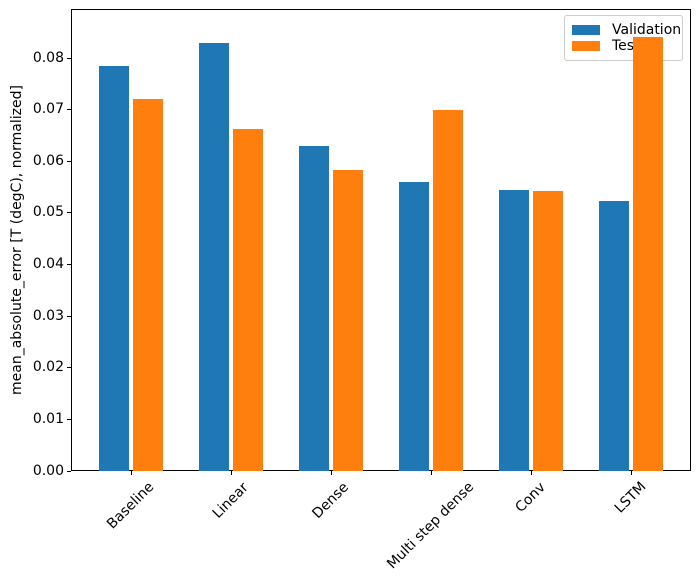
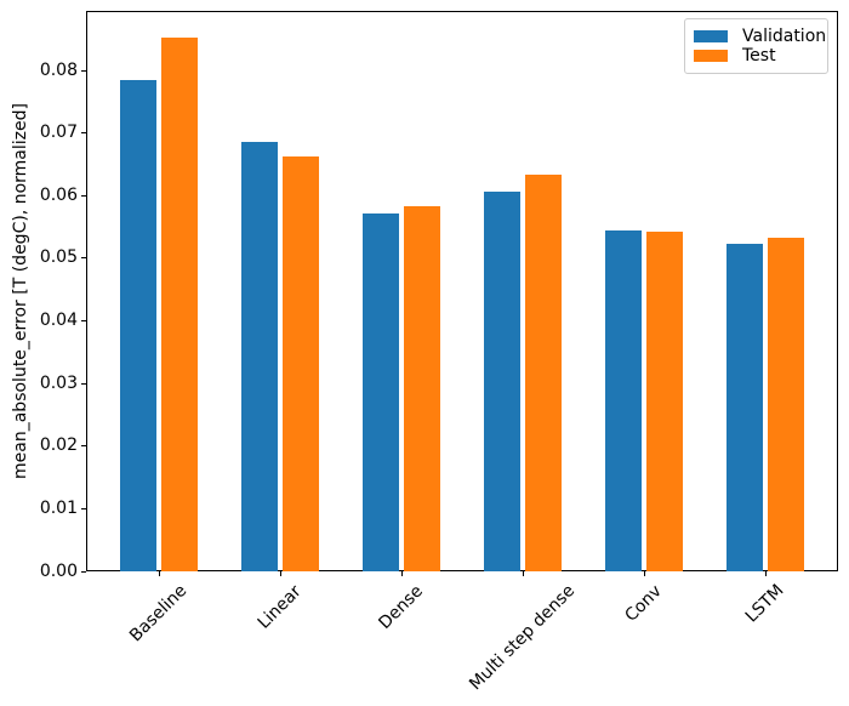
Test/Baseline: 0.072 -> 0.085
Validation/Linear: 0.083 -> 0.069
Validation/Dense: 0.063 -> 0.057
Validation/Multi step dense: 0.056 -> 0.061
Test/Multi step dense: 0.070 -> 0.063
Test/LSTM: 0.084 -> 0.053
